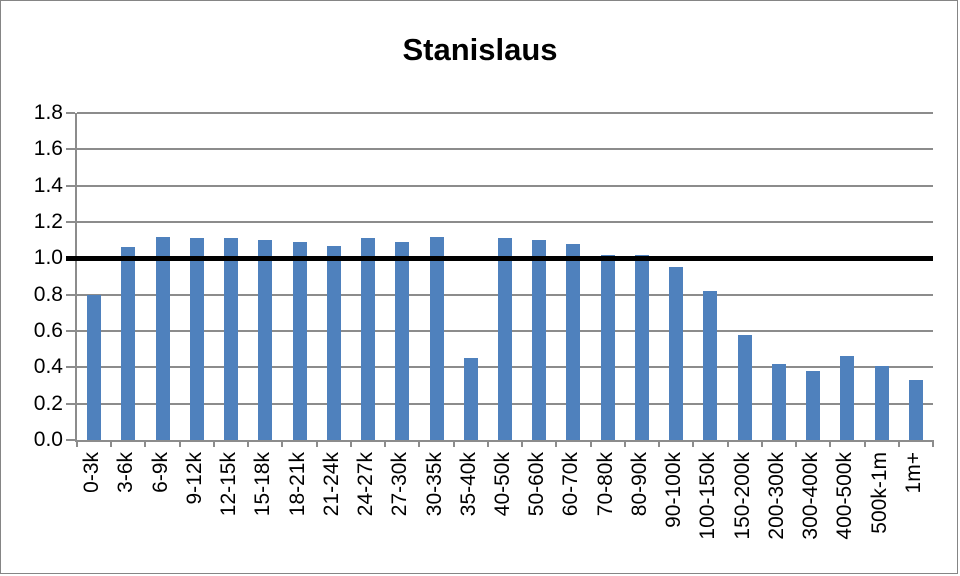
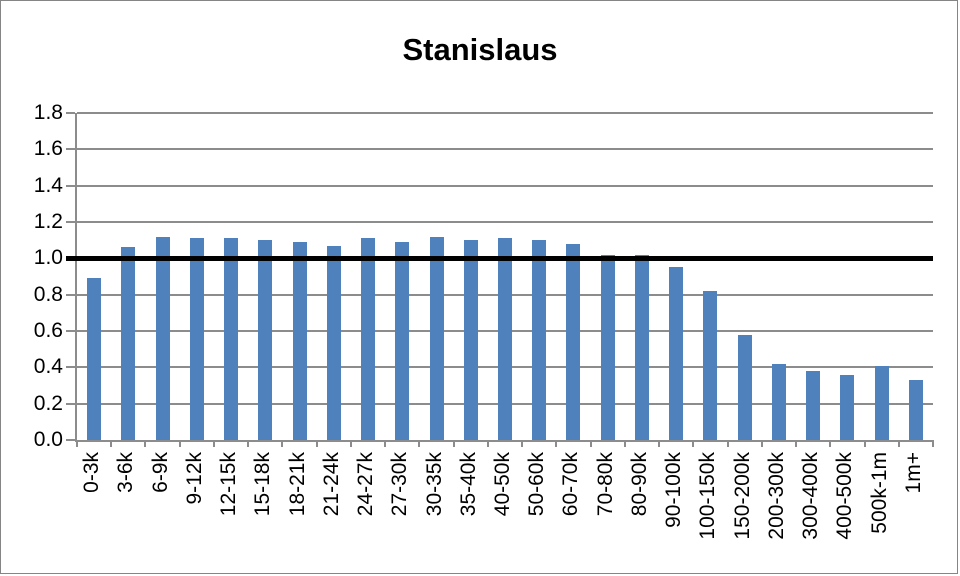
0-3k: 0.80 -> 0.89
35-40k: 0.45 -> 1.10
400-500k: 0.46 -> 0.36
